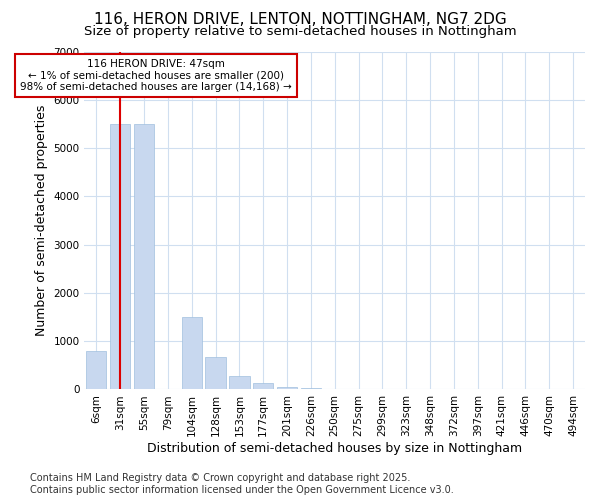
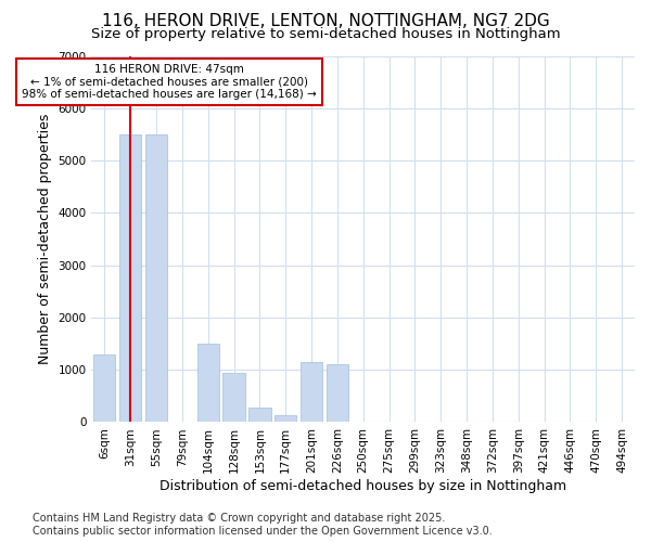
6sqm: 800 -> 1300
128sqm: 680 -> 950
201sqm: 50 -> 1150
226sqm: 20 -> 1100
